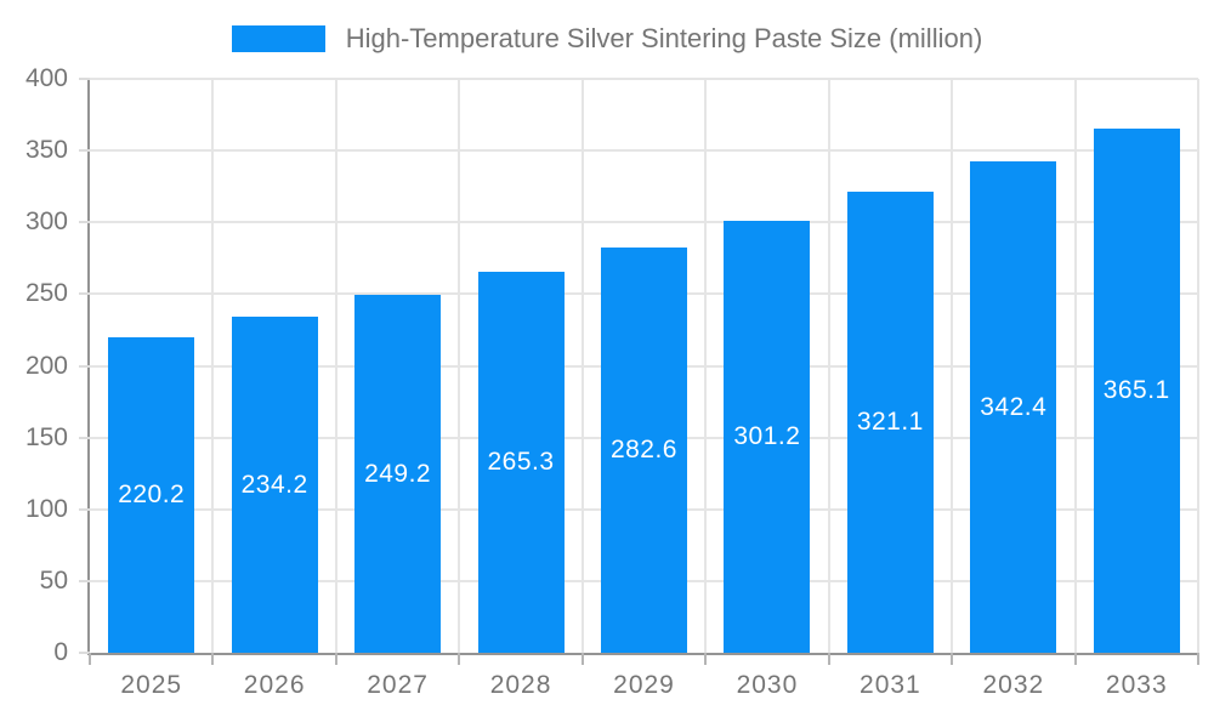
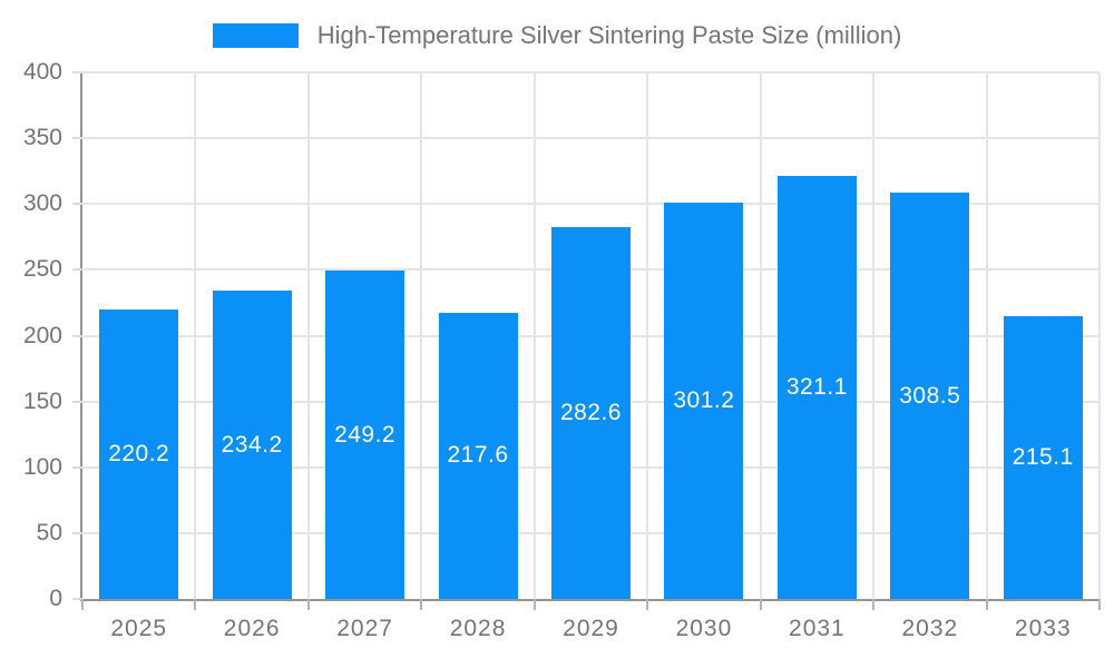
2028: 265.3 -> 217.6
2032: 342.4 -> 308.5
2033: 365.1 -> 215.1
